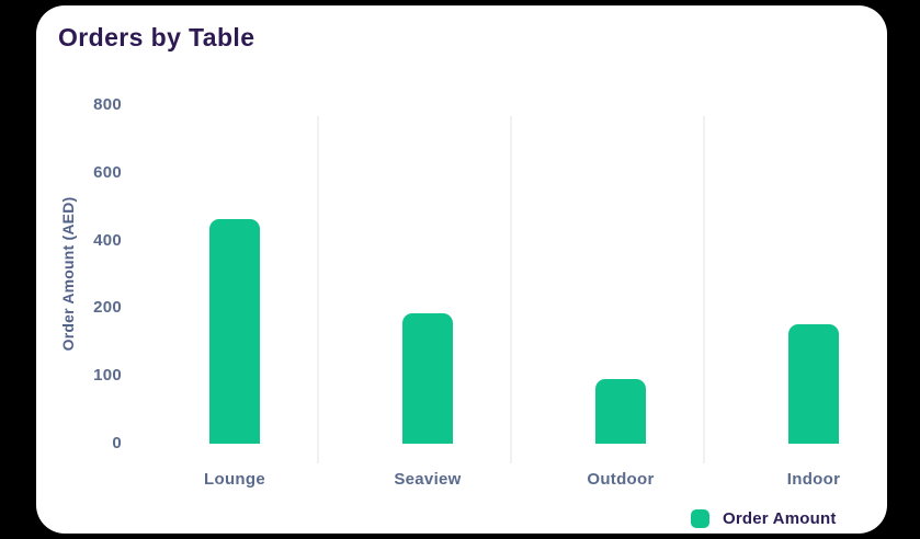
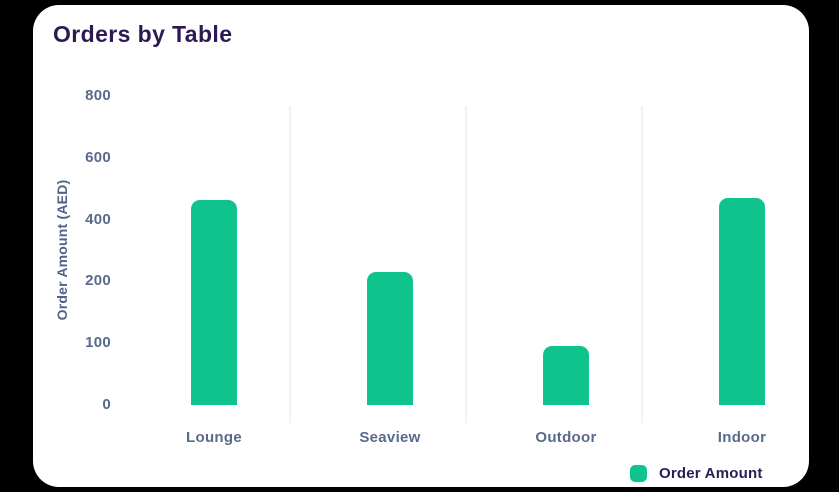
Seaview: 190 -> 230
Indoor: 180 -> 470
